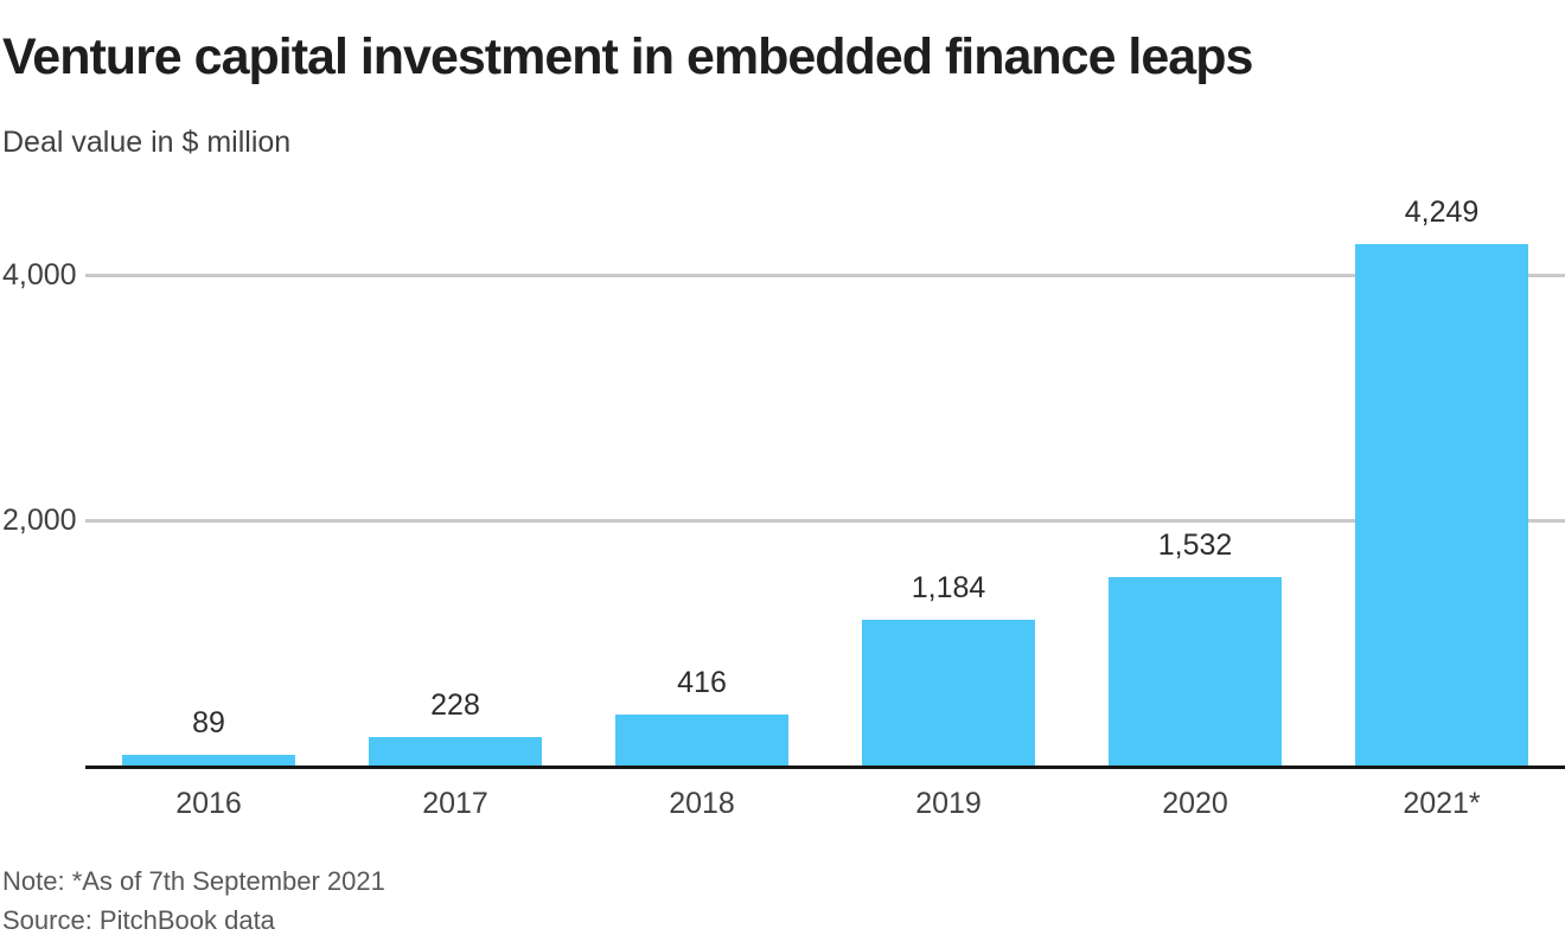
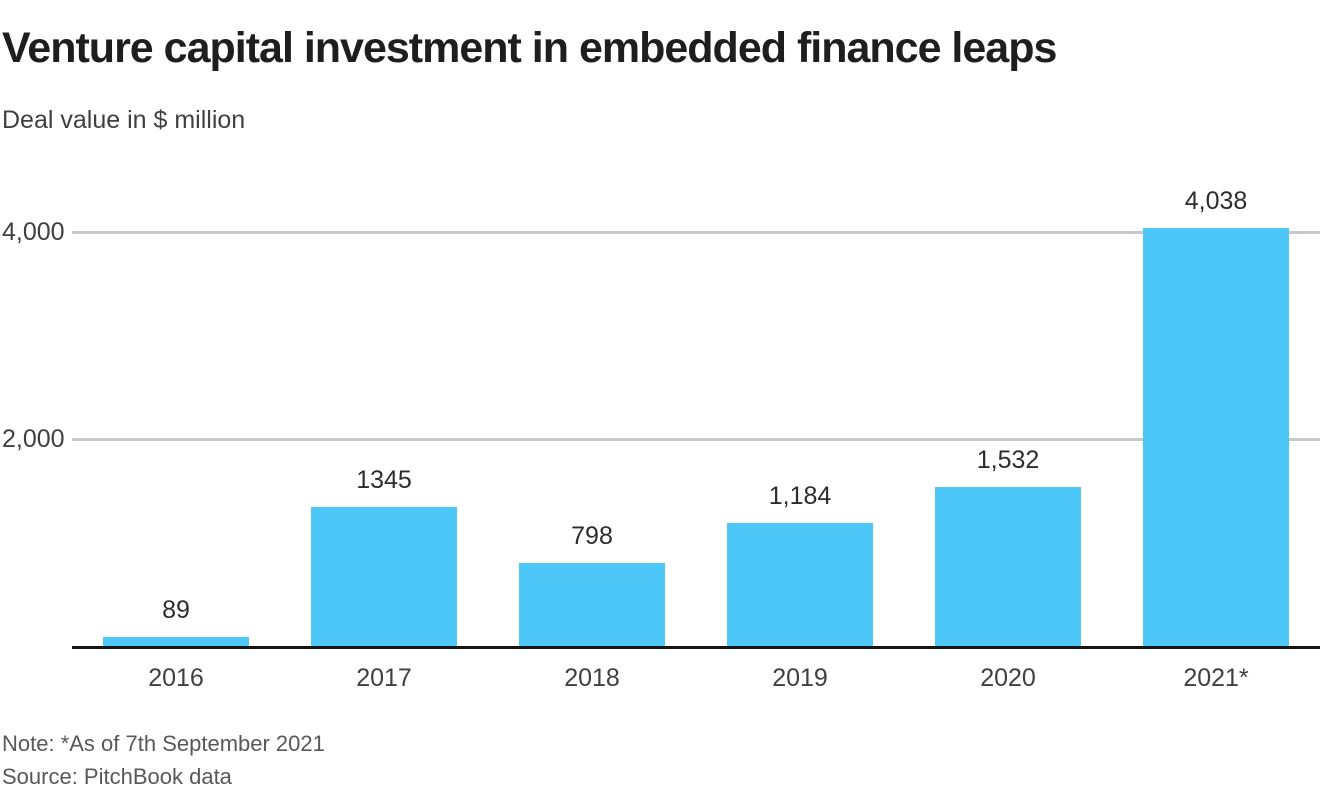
2017: 228 -> 1345
2018: 416 -> 798
2021*: 4,249 -> 4,038
